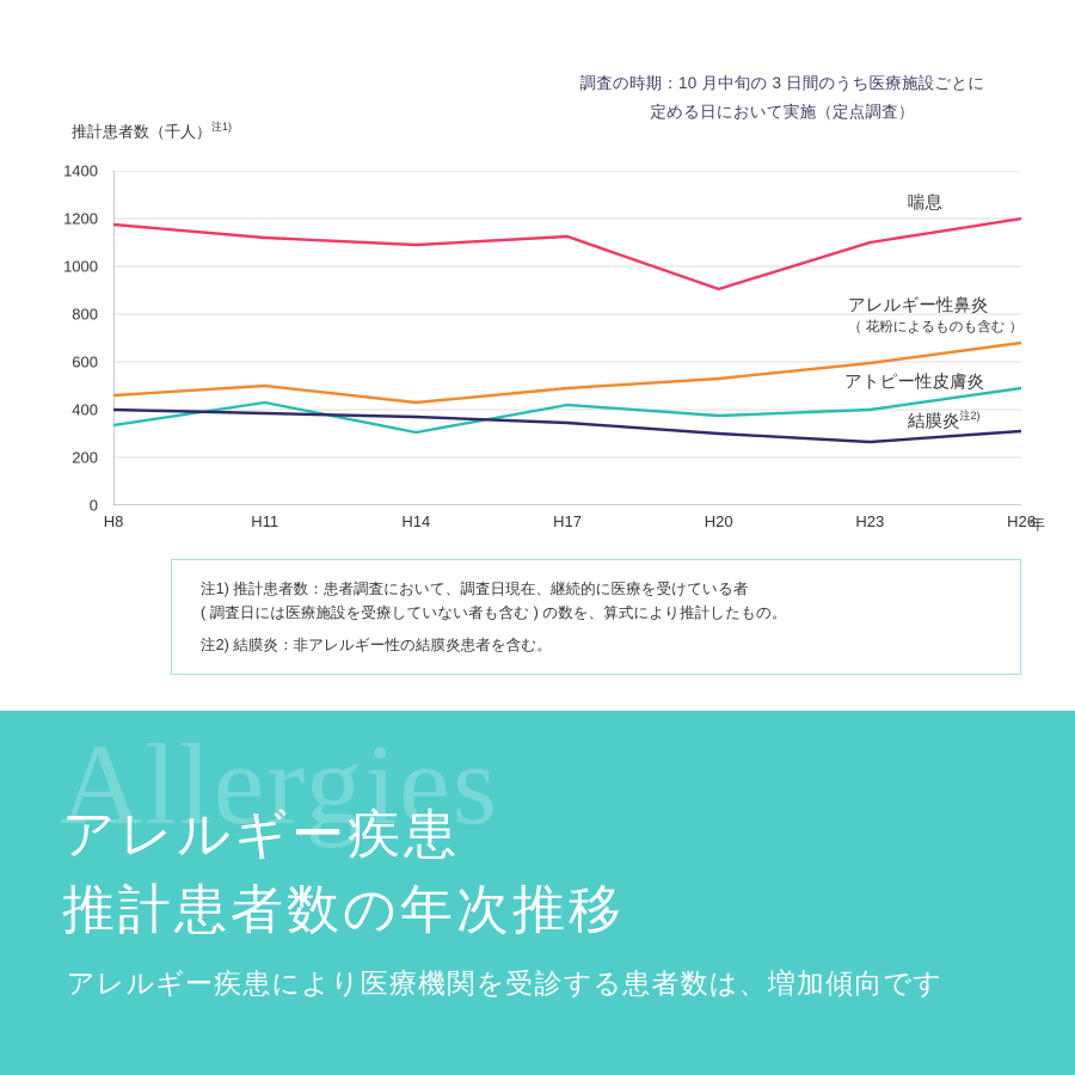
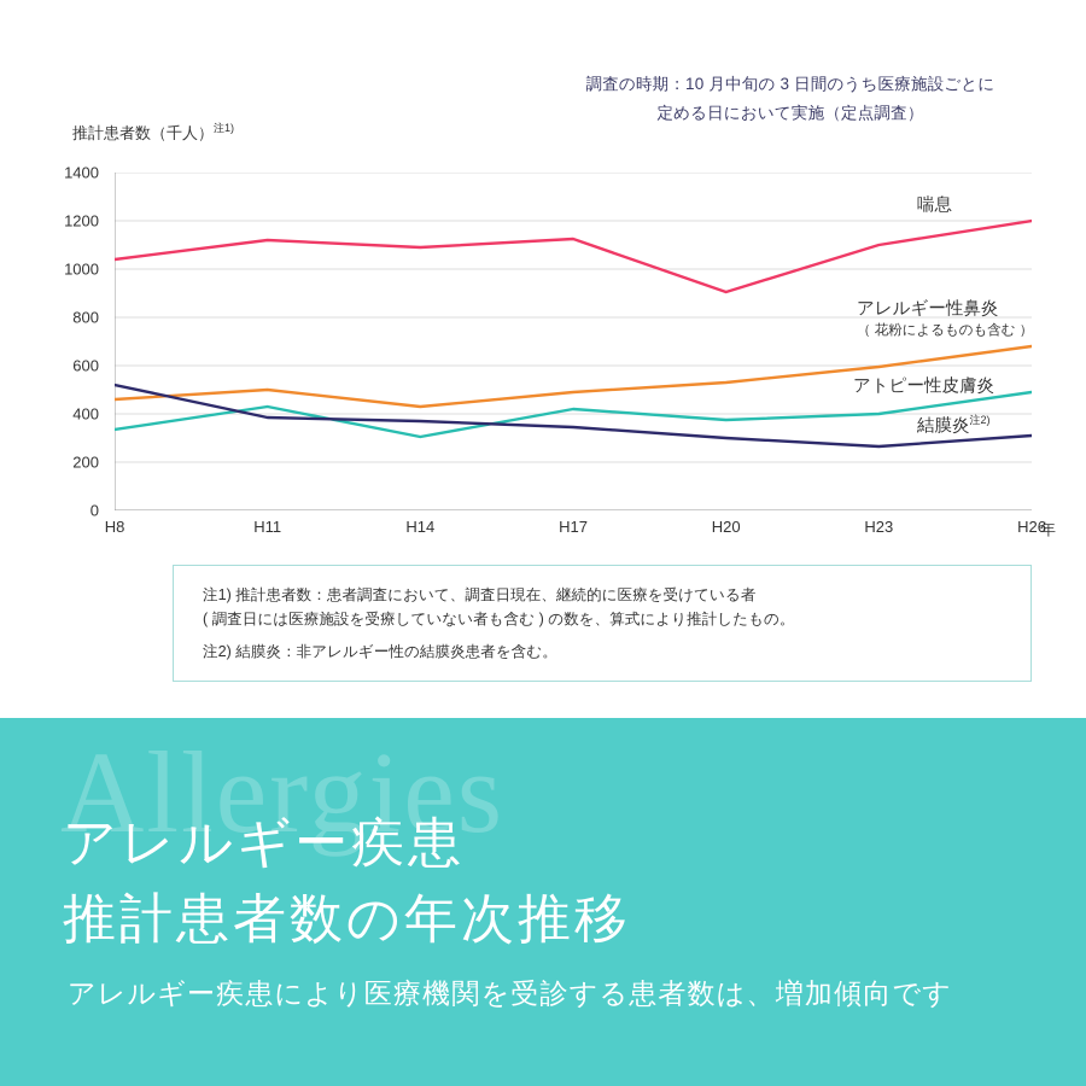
喘息/H8: 1180 -> 1040
結膜炎/H8: 400 -> 520
